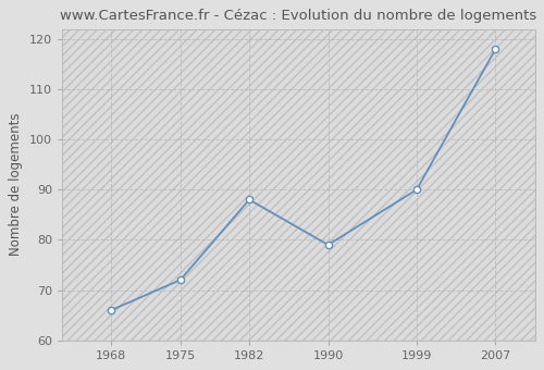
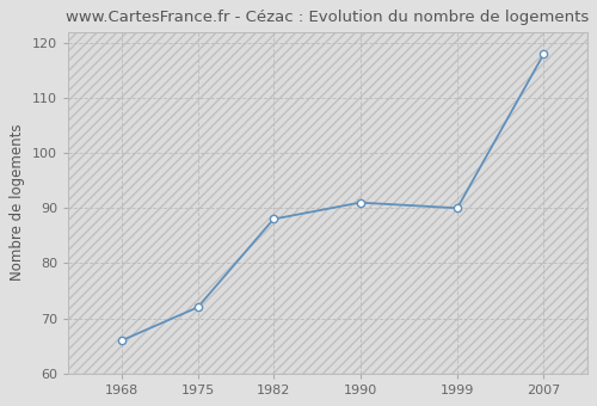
1990: 79 -> 91
